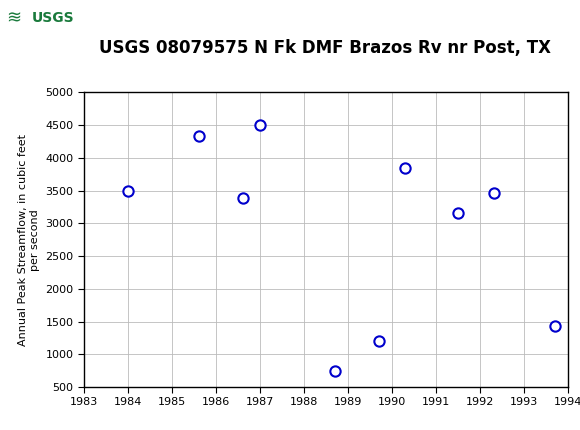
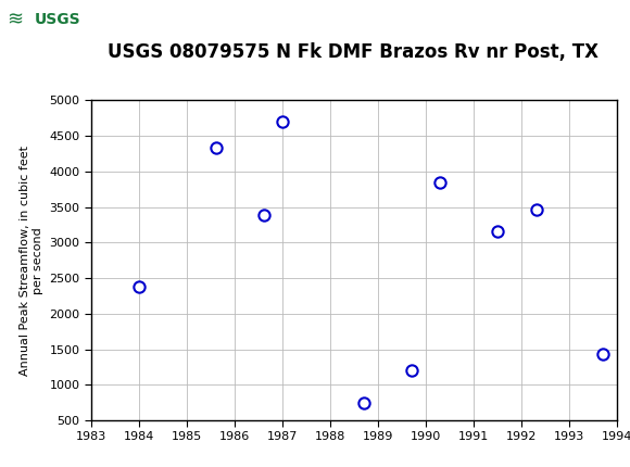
1984: 3500 -> 2380
1987: 4500 -> 4700
